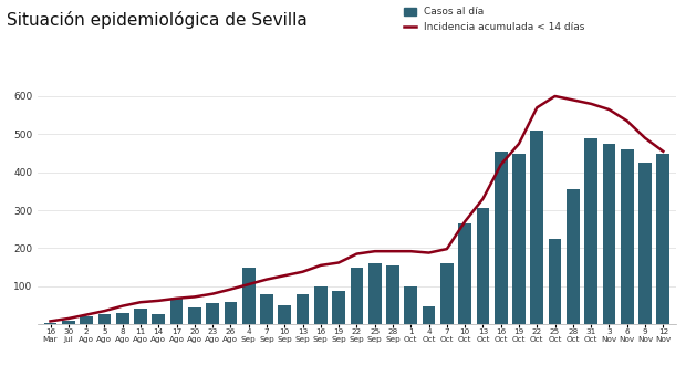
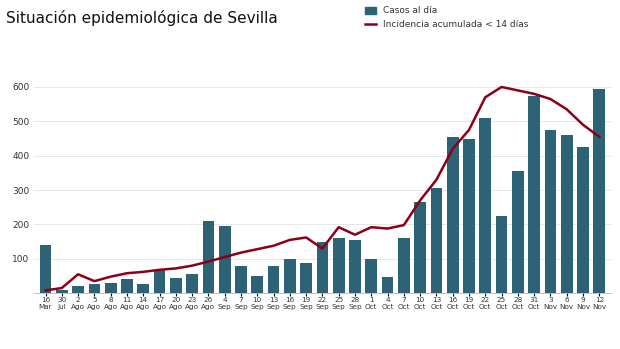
Casos al día/16 Mar: 2 -> 140
Incidencia acumulada < 14 días/2 Ago: 25 -> 55
Casos al día/26 Ago: 60 -> 210
Casos al día/4 Sep: 150 -> 195
Incidencia acumulada < 14 días/22 Sep: 185 -> 130
Incidencia acumulada < 14 días/28 Sep: 192 -> 170
Casos al día/31 Oct: 488 -> 575
Casos al día/12 Nov: 448 -> 595
